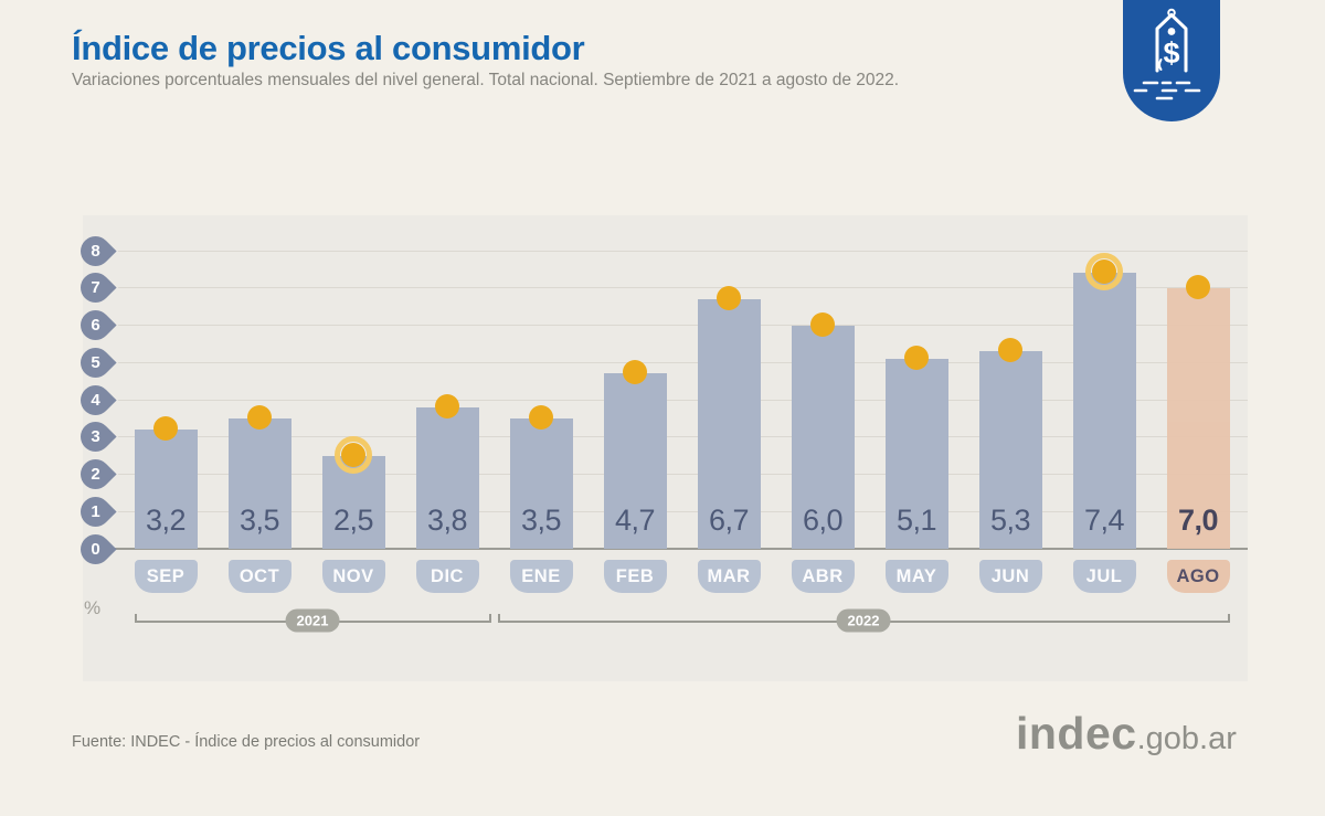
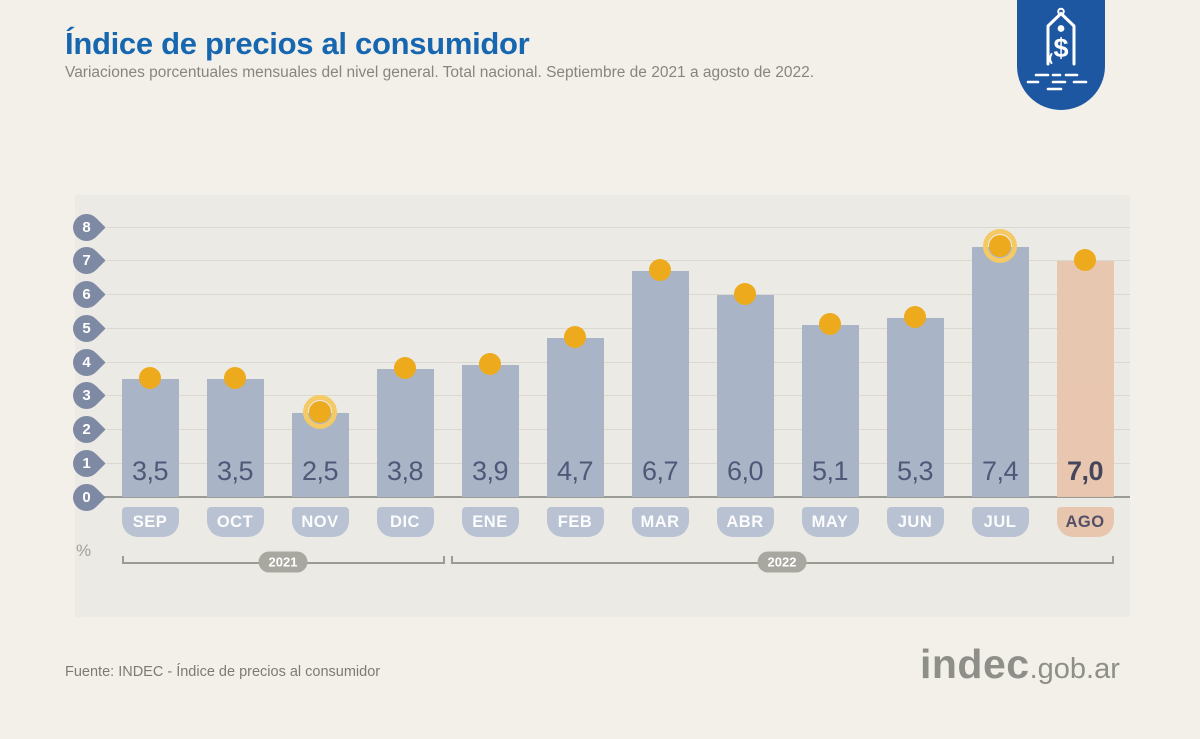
SEP: 3,2 -> 3,5
ENE: 3,5 -> 3,9
